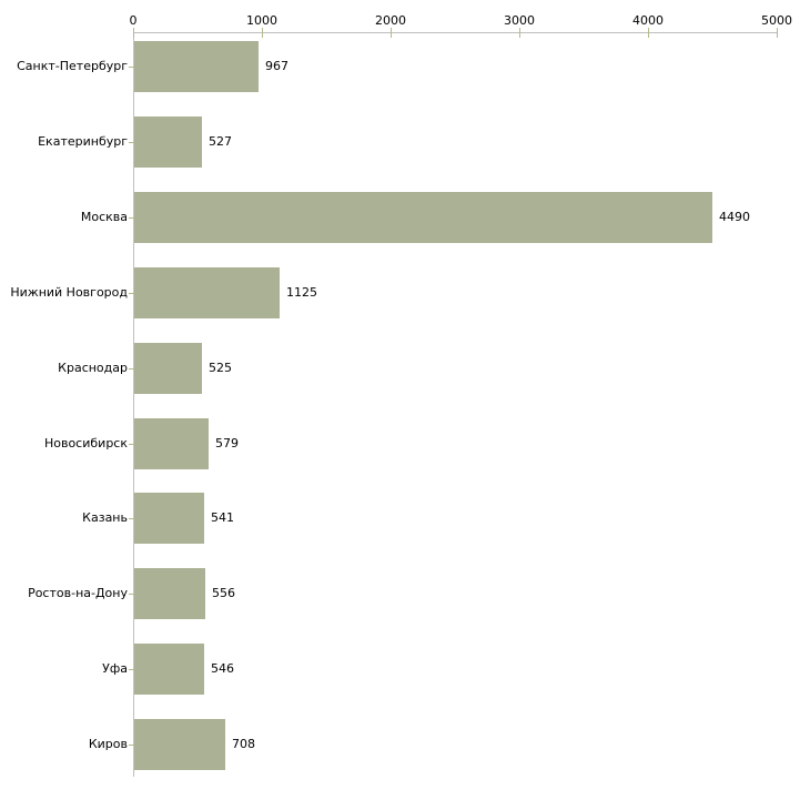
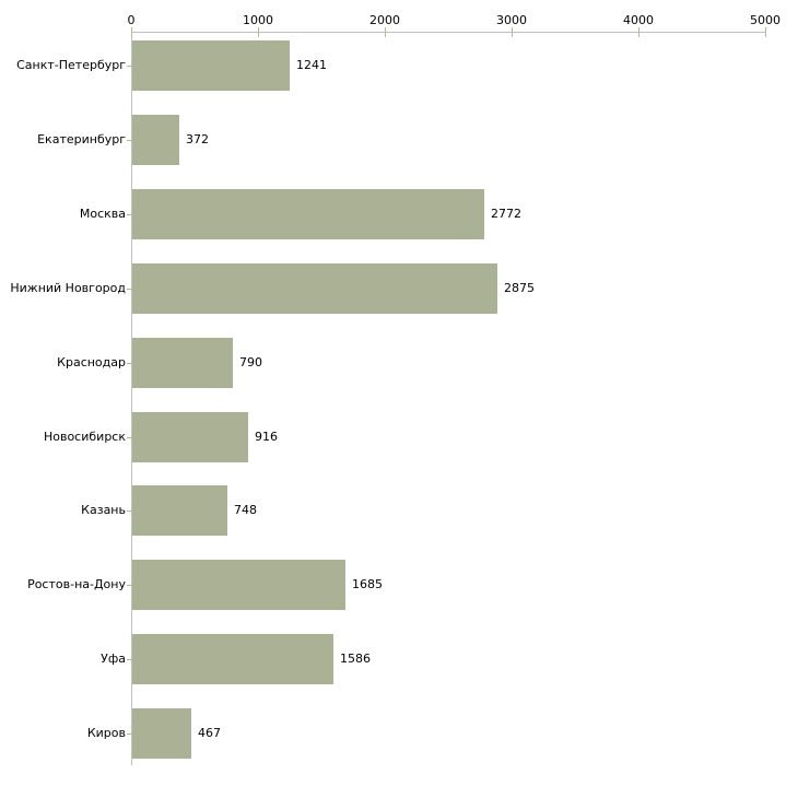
Санкт-Петербург: 967 -> 1241
Екатеринбург: 527 -> 372
Москва: 4490 -> 2772
Нижний Новгород: 1125 -> 2875
Краснодар: 525 -> 790
Новосибирск: 579 -> 916
Казань: 541 -> 748
Ростов-на-Дону: 556 -> 1685
Уфа: 546 -> 1586
Киров: 708 -> 467
